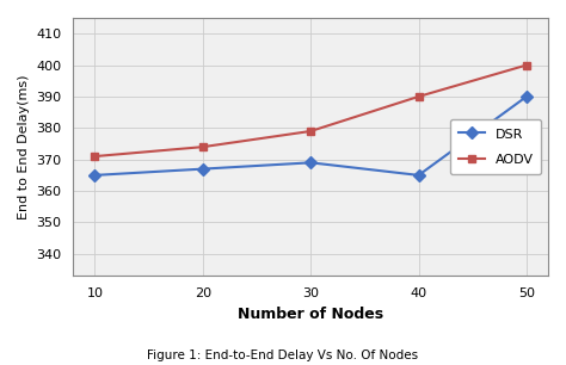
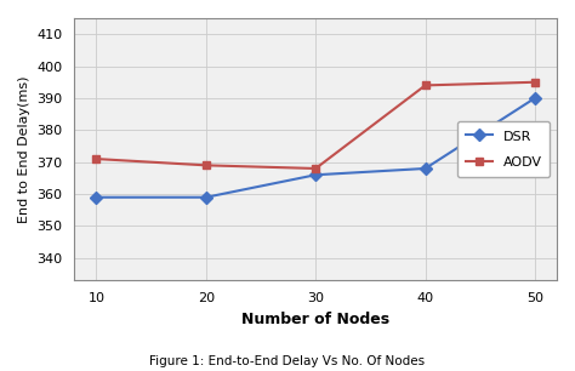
DSR/10: 365 -> 359
DSR/20: 367 -> 359
AODV/20: 374 -> 369
DSR/30: 369 -> 366
AODV/30: 379 -> 368
DSR/40: 365 -> 368
AODV/40: 390 -> 394
AODV/50: 400 -> 395
